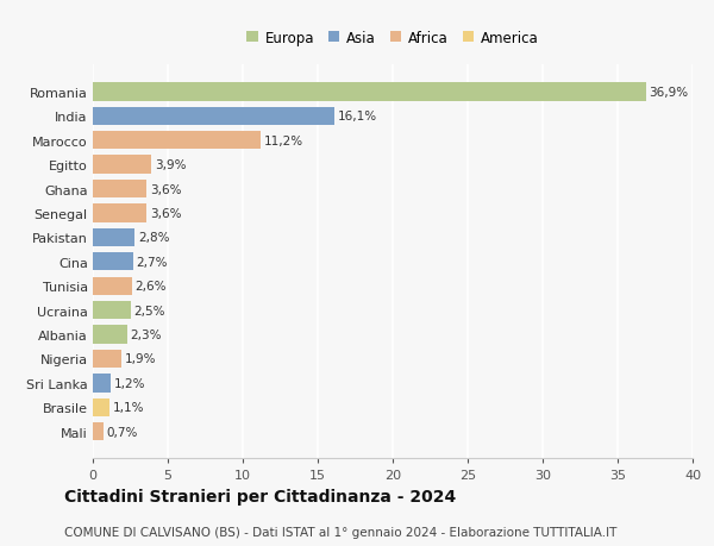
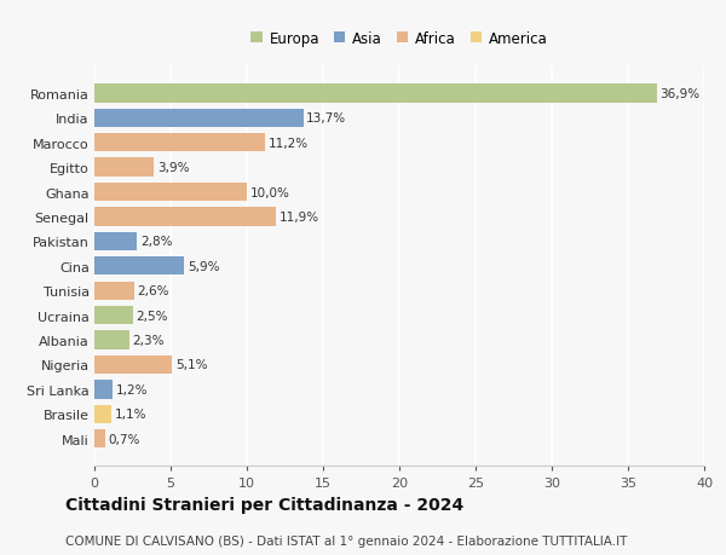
India: 16,1% -> 13,7%
Ghana: 3,6% -> 10,0%
Senegal: 3,6% -> 11,9%
Cina: 2,7% -> 5,9%
Nigeria: 1,9% -> 5,1%
